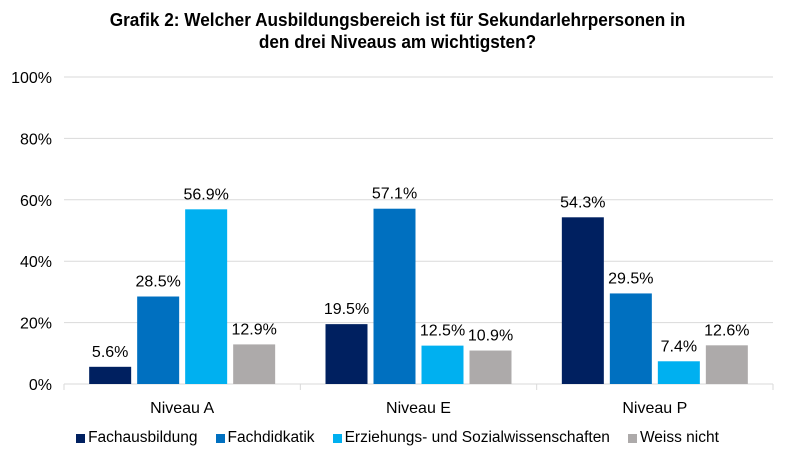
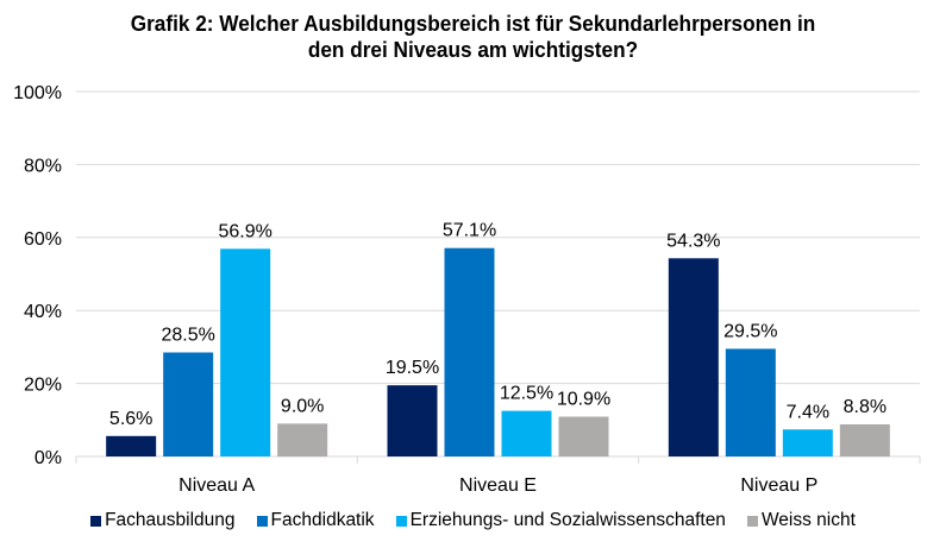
Weiss nicht/Niveau A: 12.9% -> 9.0%
Weiss nicht/Niveau P: 12.6% -> 8.8%
